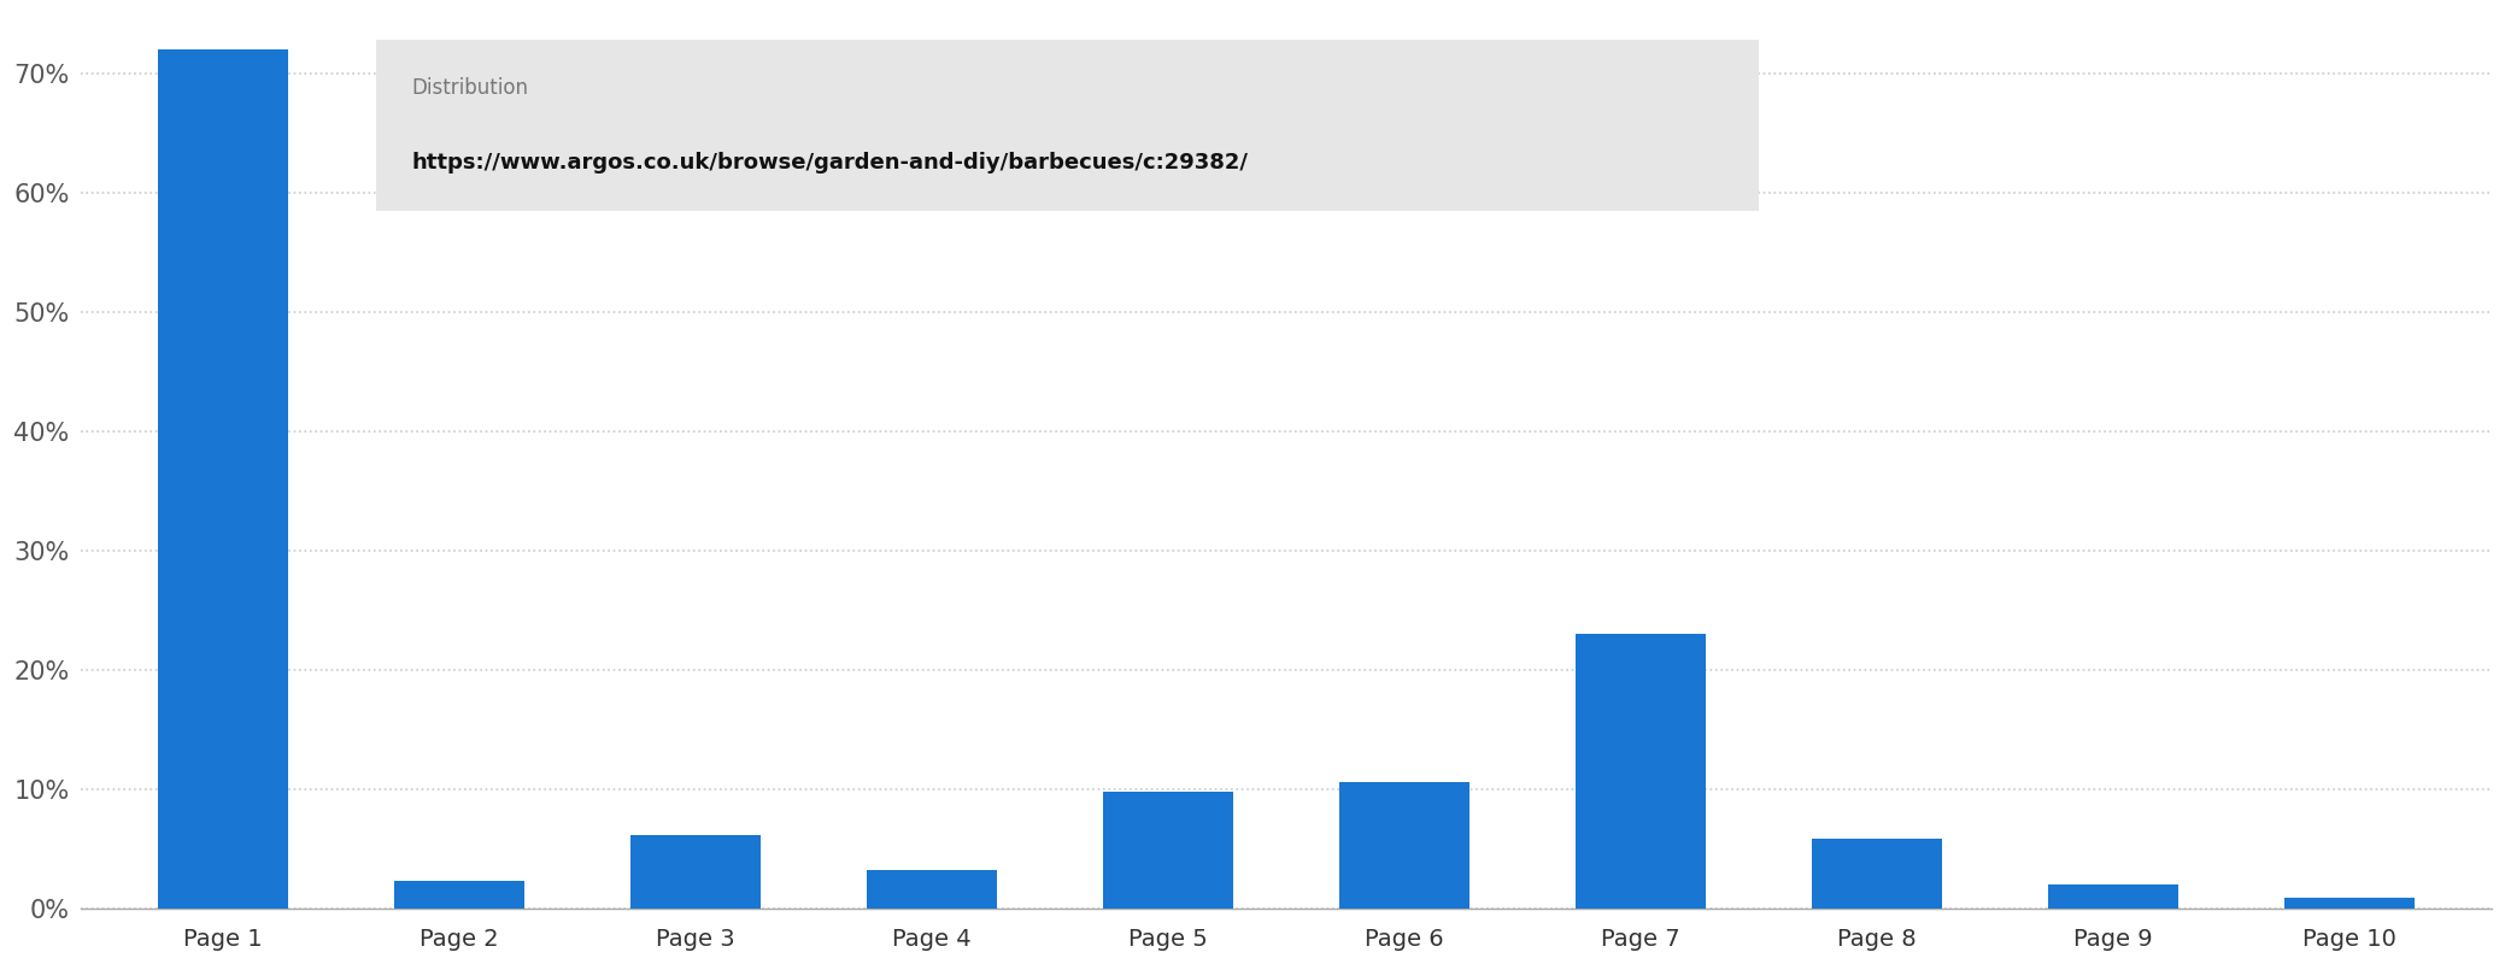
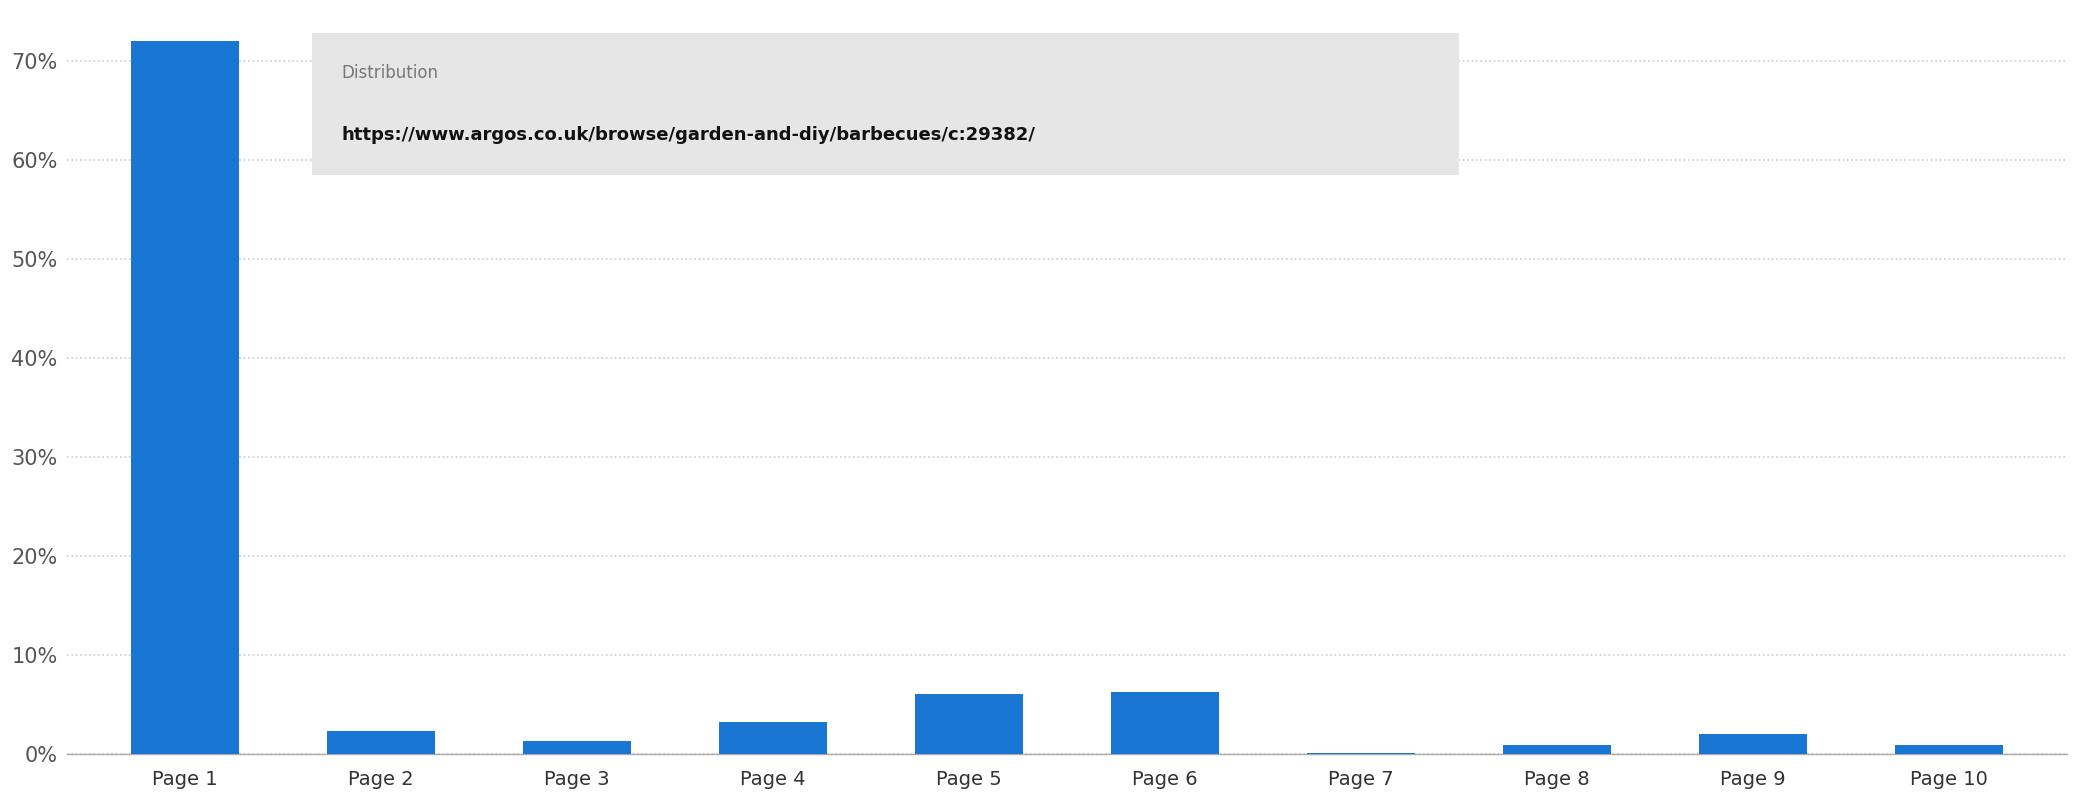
Page 3: 6.2% -> 1.3%
Page 5: 9.8% -> 6.0%
Page 6: 10.6% -> 6.3%
Page 7: 23.0% -> 0.1%
Page 8: 5.8% -> 0.9%
